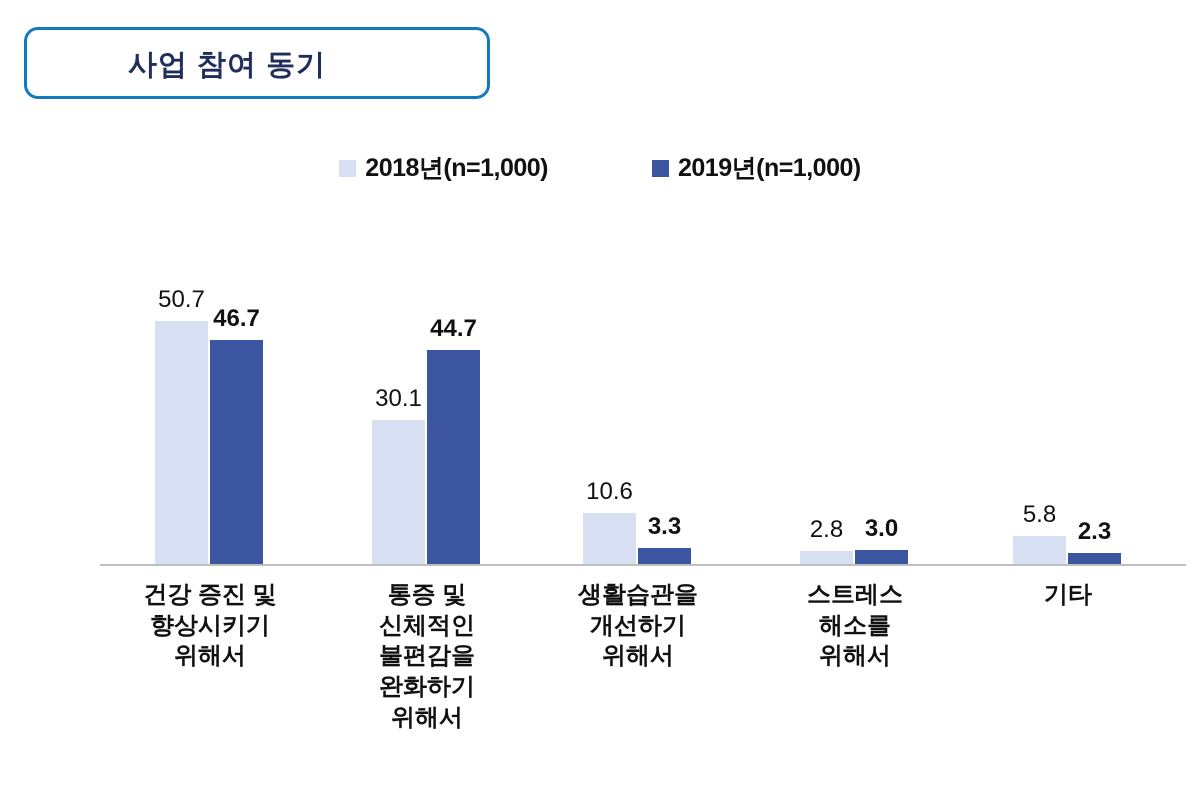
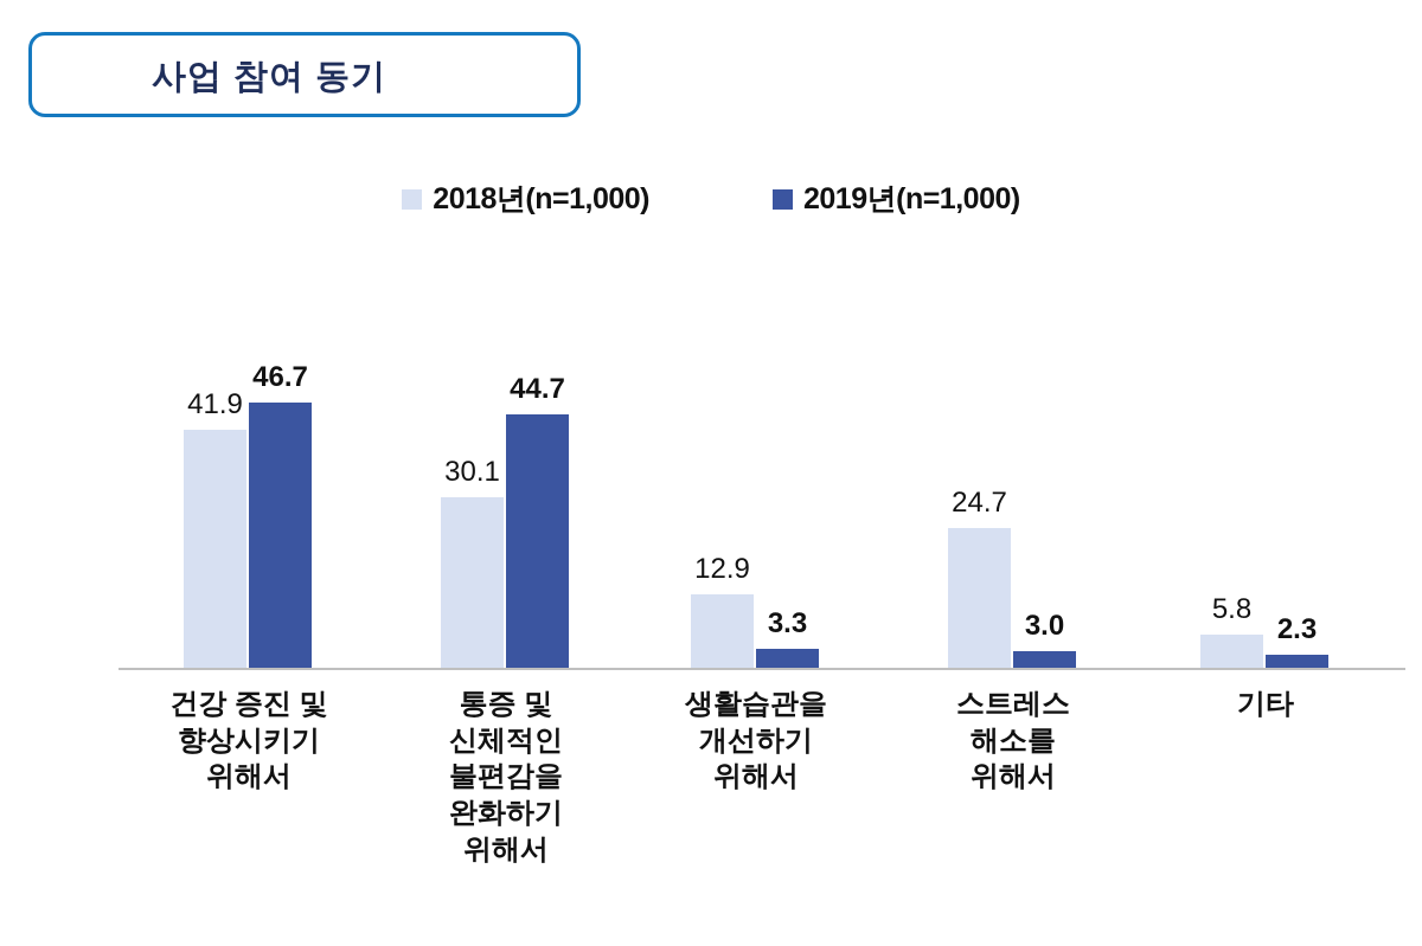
2018년(n=1,000)/건강 증진 및 향상시키기 위해서: 50.7 -> 41.9
2018년(n=1,000)/생활습관을 개선하기 위해서: 10.6 -> 12.9
2018년(n=1,000)/스트레스 해소를 위해서: 2.8 -> 24.7
